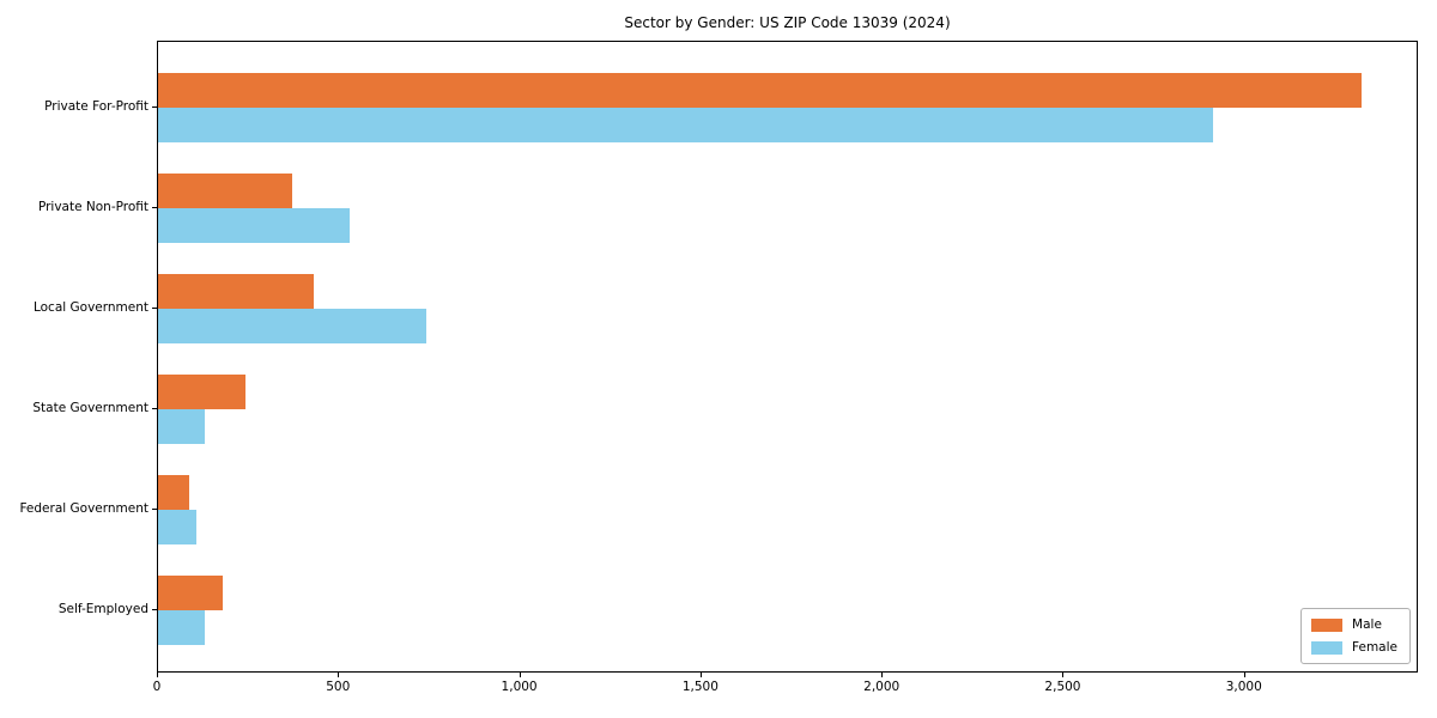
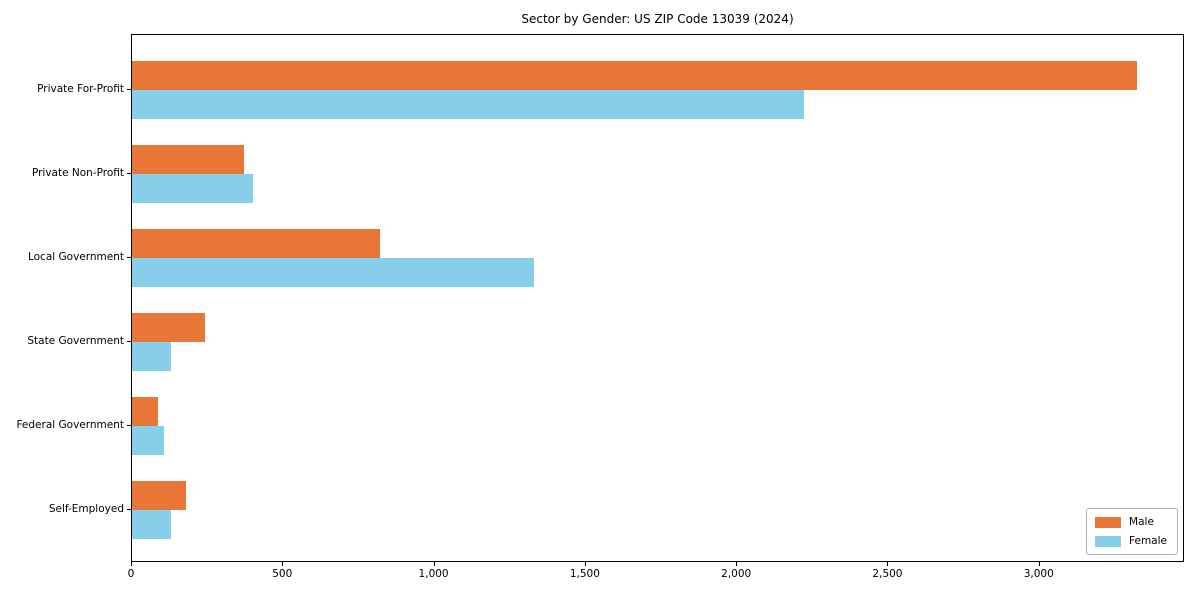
Female/Private For-Profit: 2910 -> 2220
Female/Private Non-Profit: 530 -> 400
Male/Local Government: 430 -> 820
Female/Local Government: 740 -> 1330
